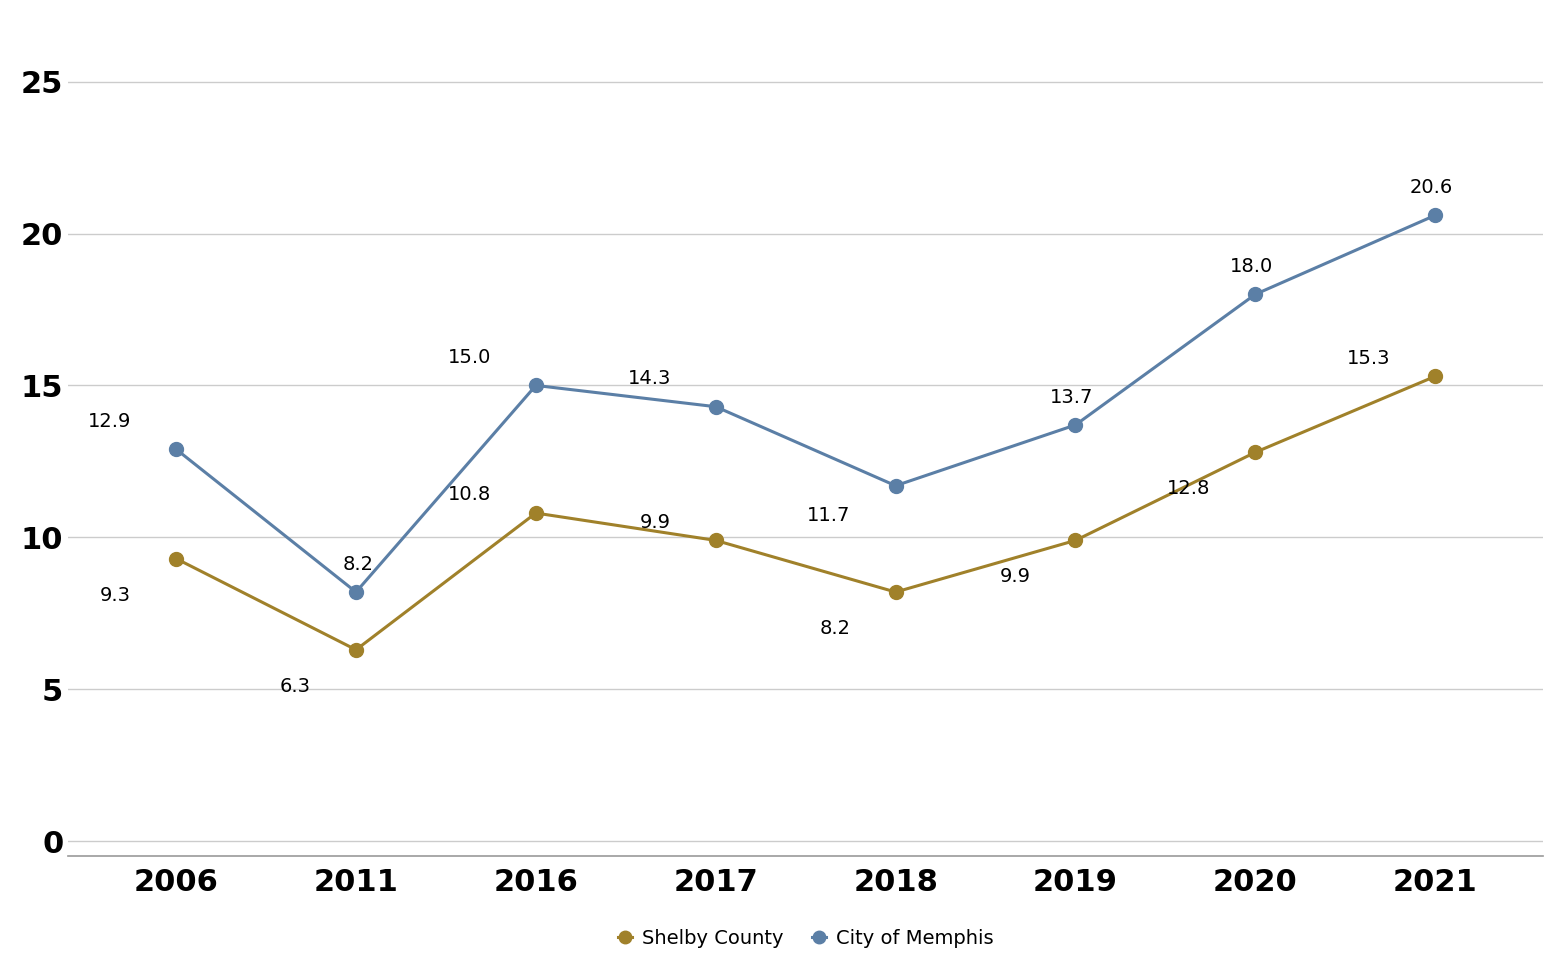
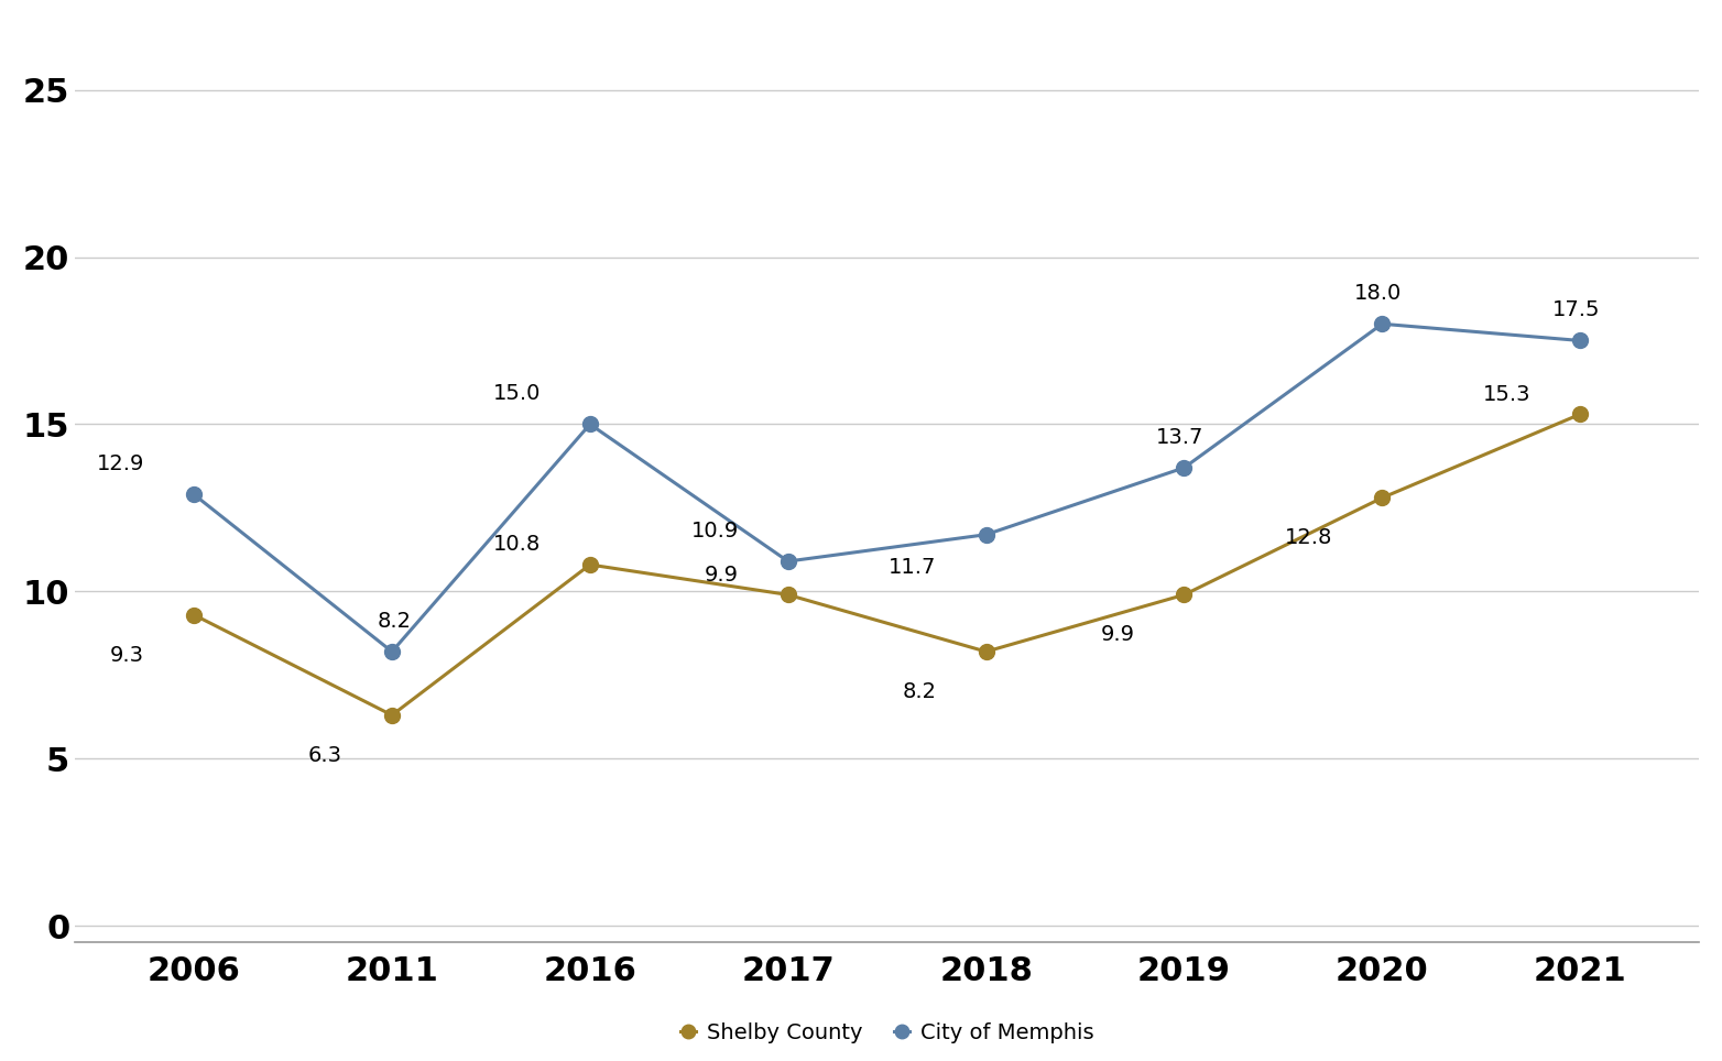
City of Memphis/2017: 14.3 -> 10.9
City of Memphis/2021: 20.6 -> 17.5
